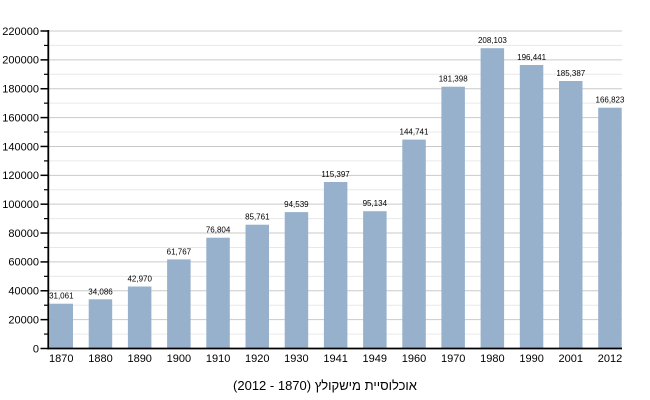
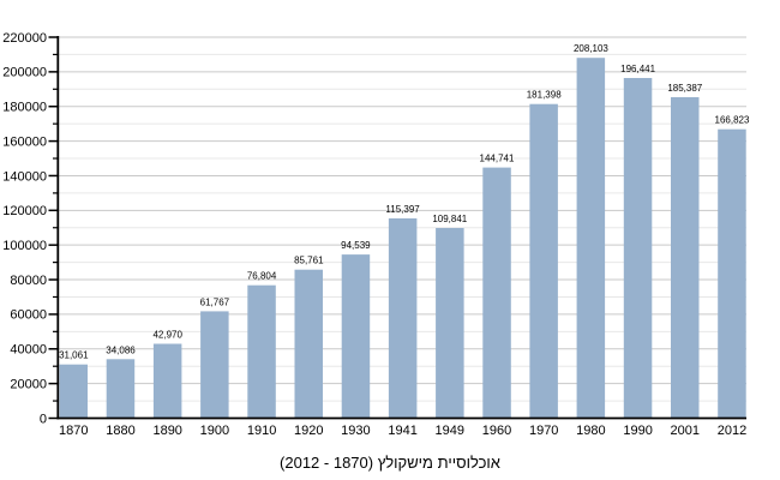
1949: 95,134 -> 109,841
